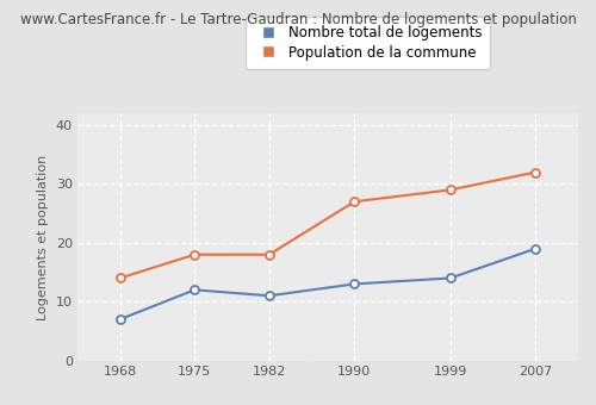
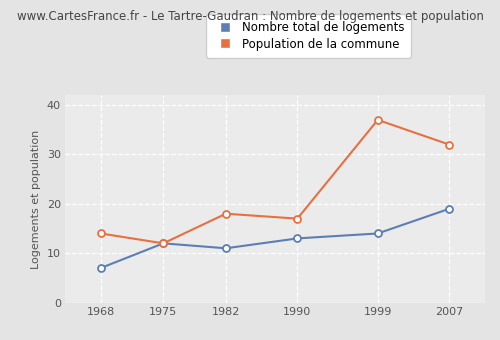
Population de la commune/1975: 18 -> 12
Population de la commune/1990: 27 -> 17
Population de la commune/1999: 29 -> 37
